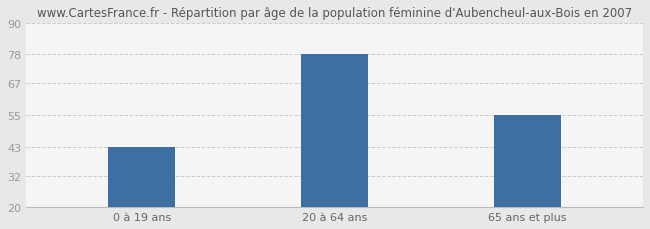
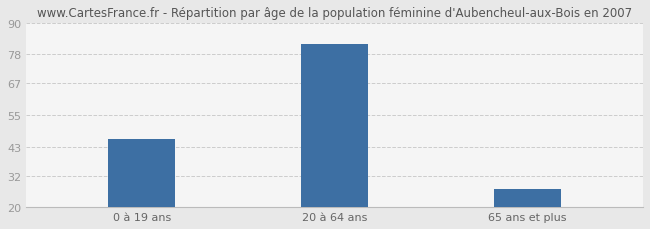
0 à 19 ans: 43 -> 46
20 à 64 ans: 78 -> 82
65 ans et plus: 55 -> 27
